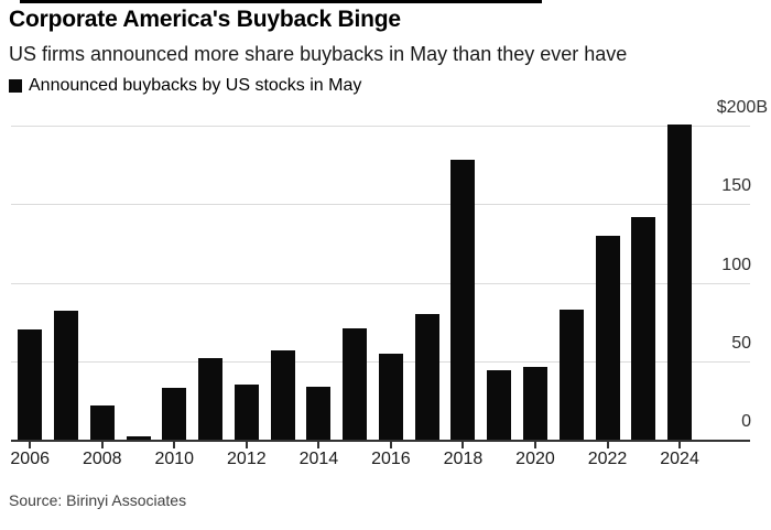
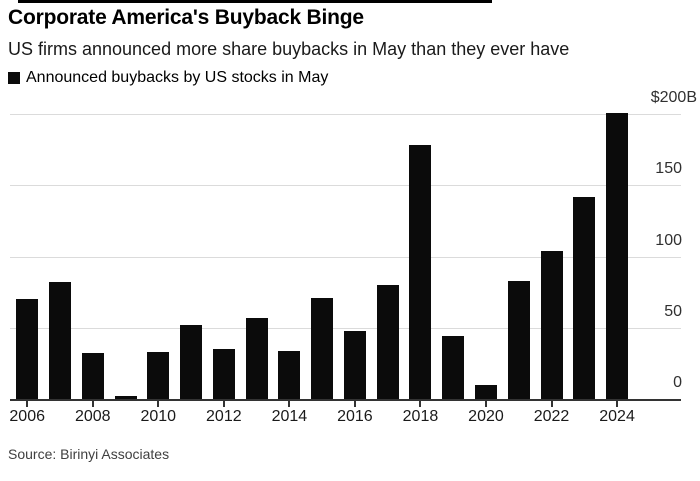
2008: 22 -> 32
2016: 55 -> 48
2020: 46 -> 10
2022: 130 -> 104
